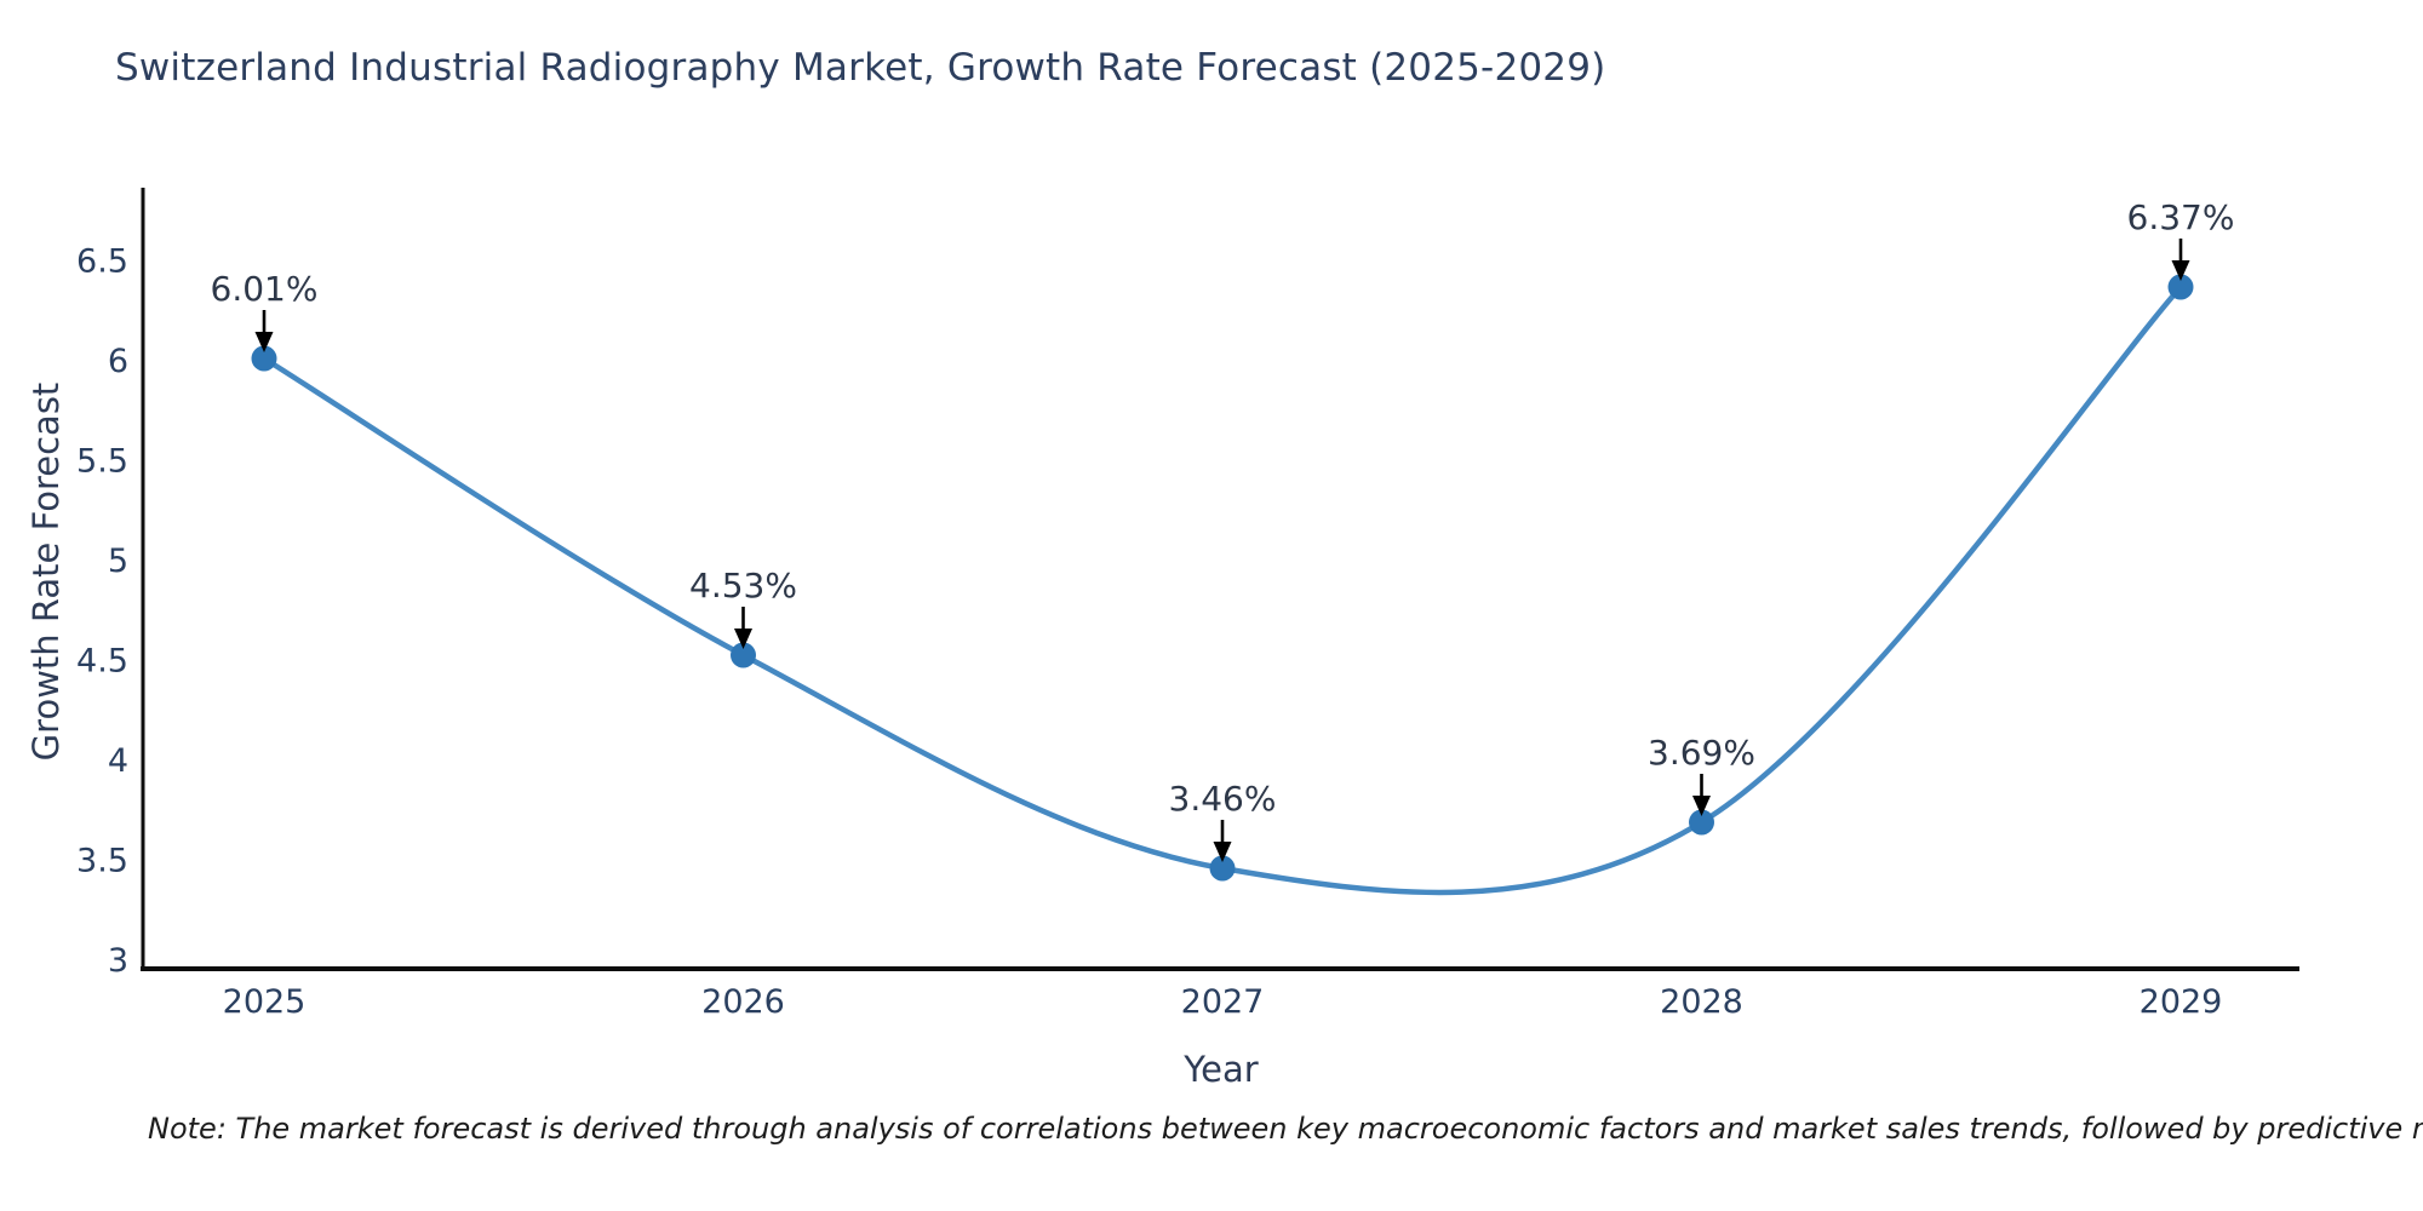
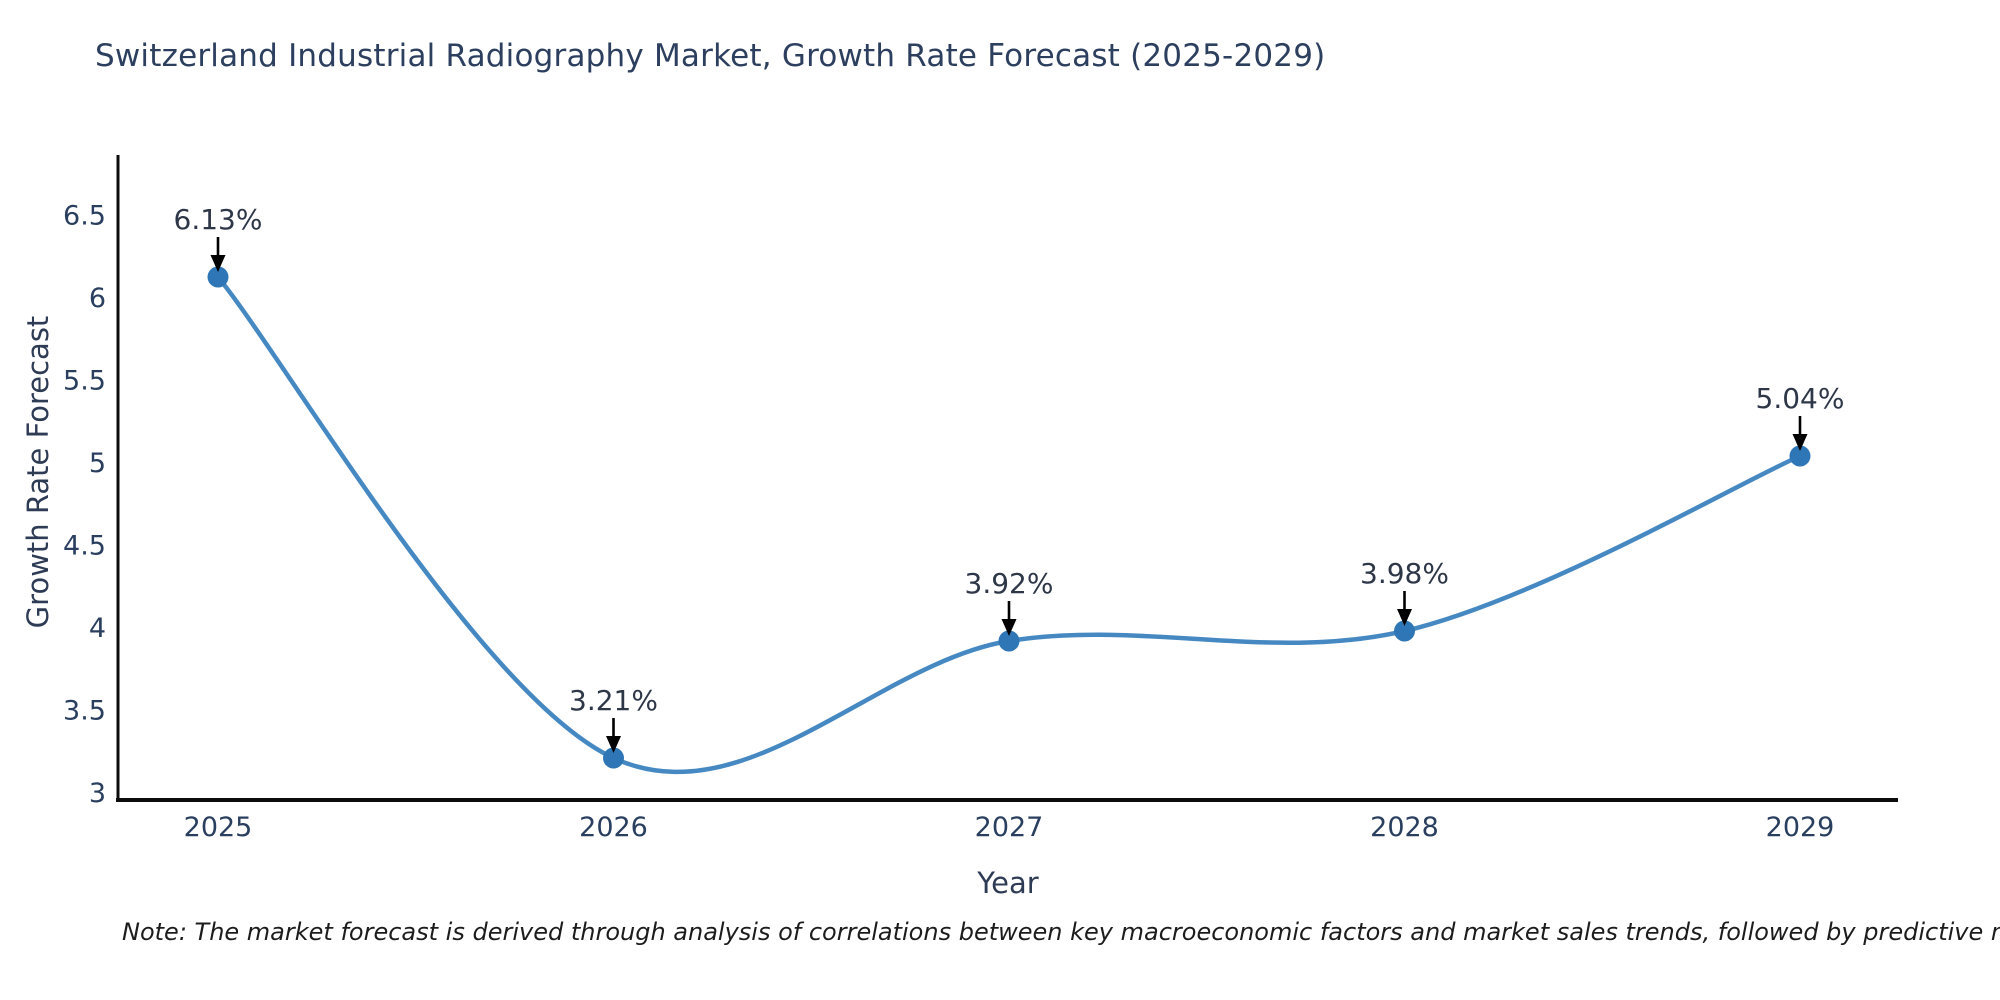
2025: 6.01% -> 6.13%
2026: 4.53% -> 3.21%
2027: 3.46% -> 3.92%
2028: 3.69% -> 3.98%
2029: 6.37% -> 5.04%
